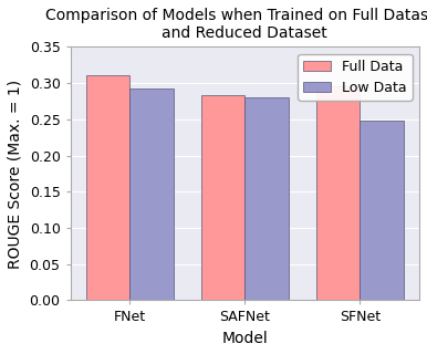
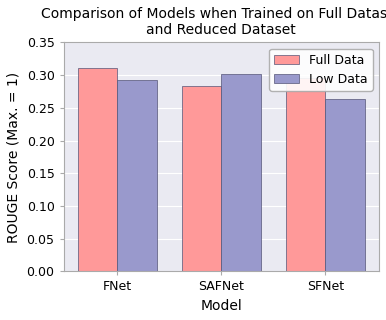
Low Data/SAFNet: 0.280 -> 0.302
Low Data/SFNet: 0.248 -> 0.264
